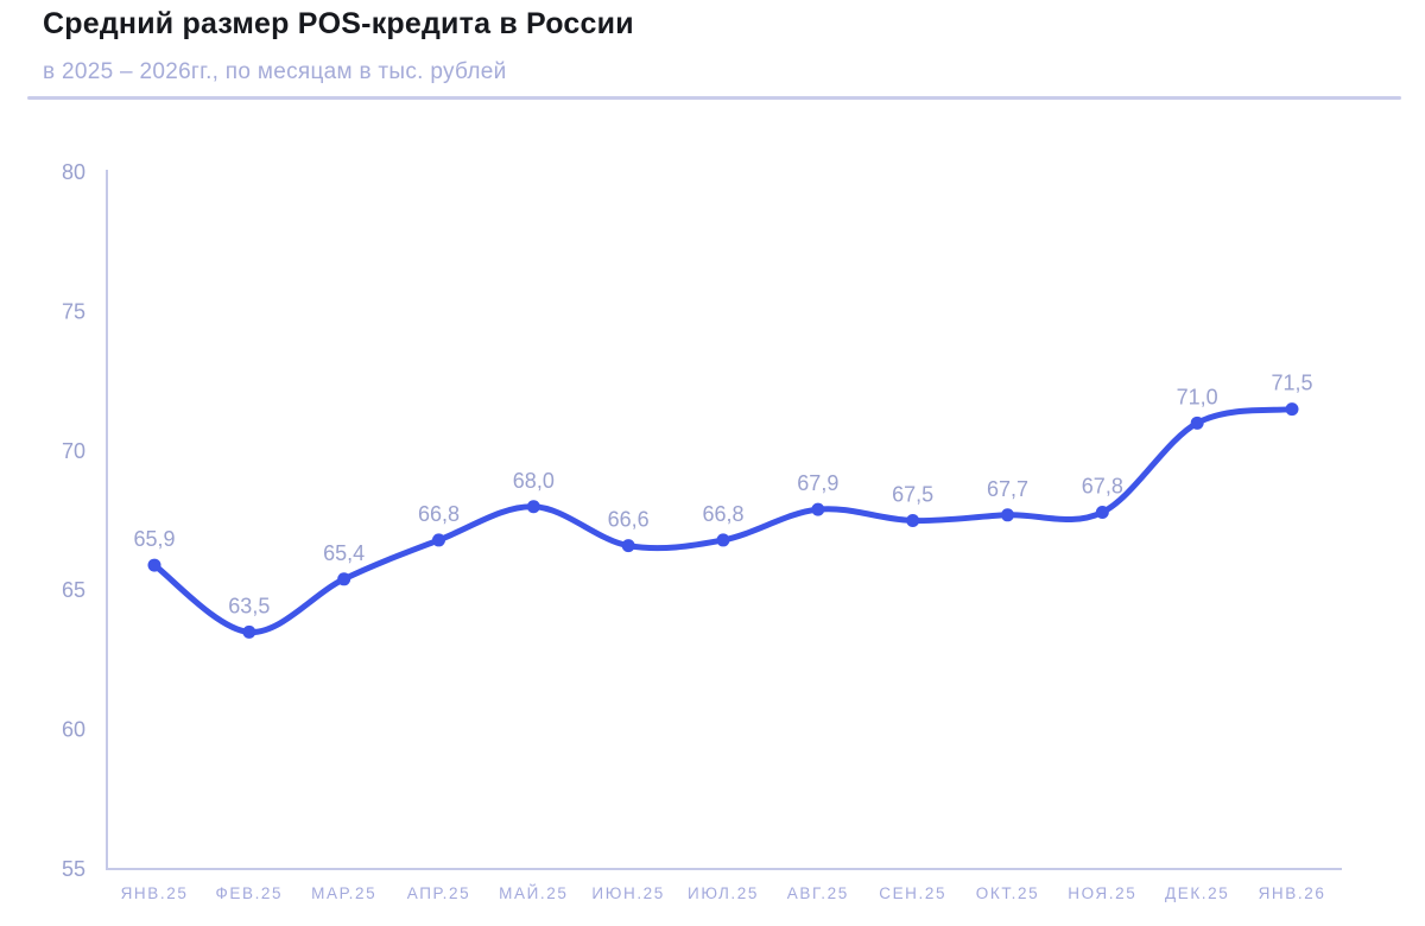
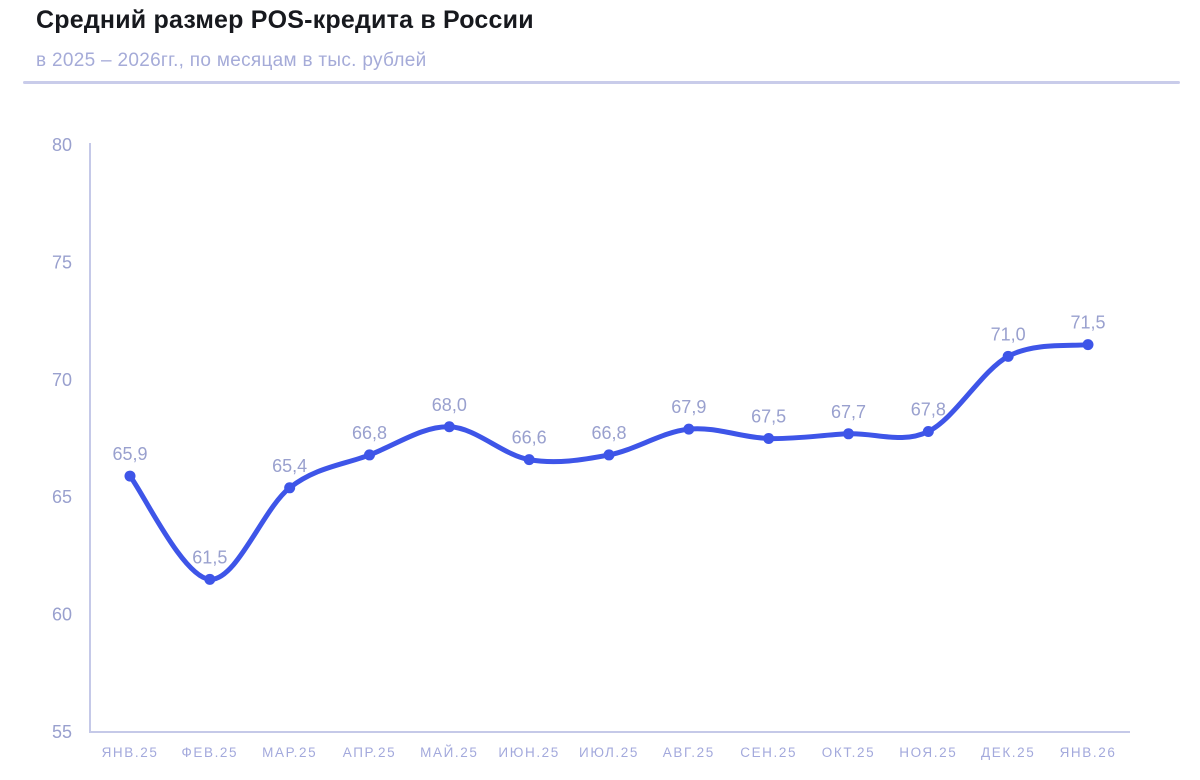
ФЕВ.25: 63,5 -> 61,5
